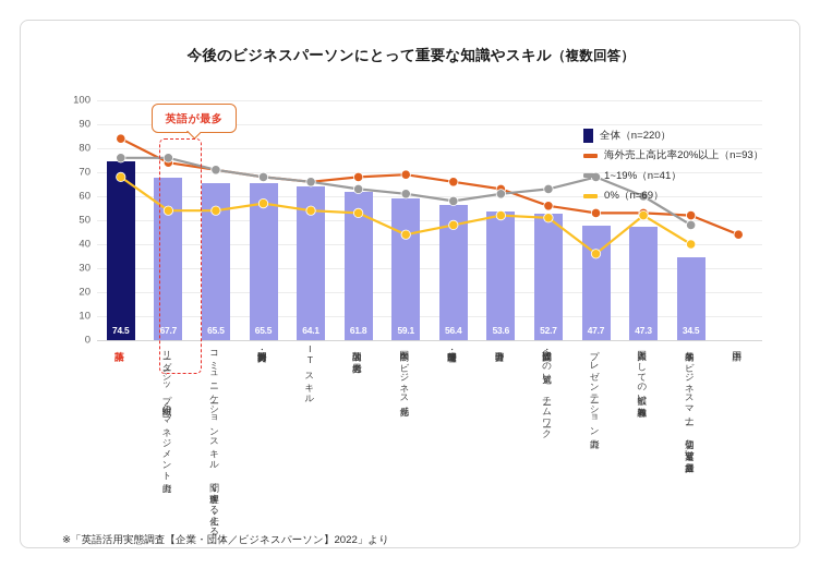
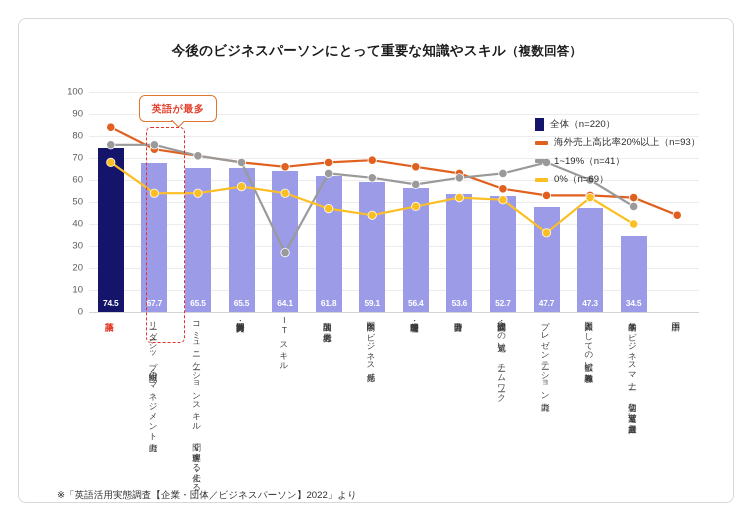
1~19%（n=41）/ITスキル: 66 -> 27
0%（n=69）/論理的な思考能力: 53 -> 47
